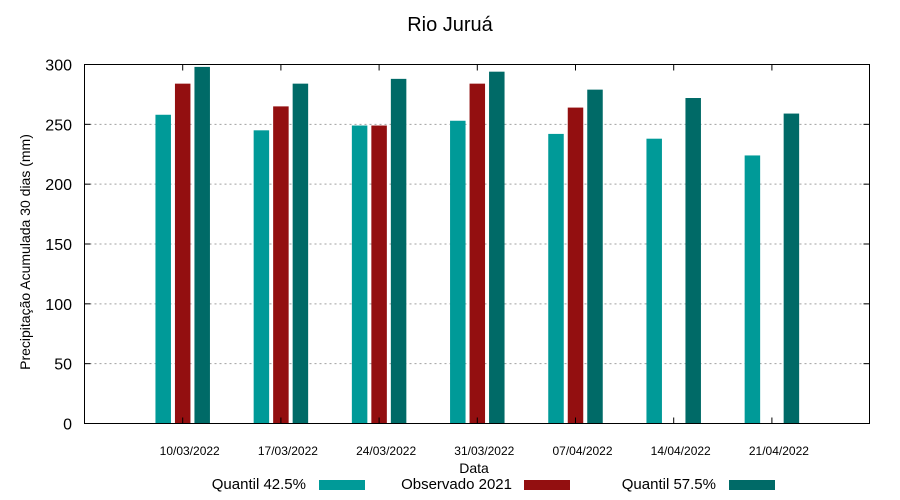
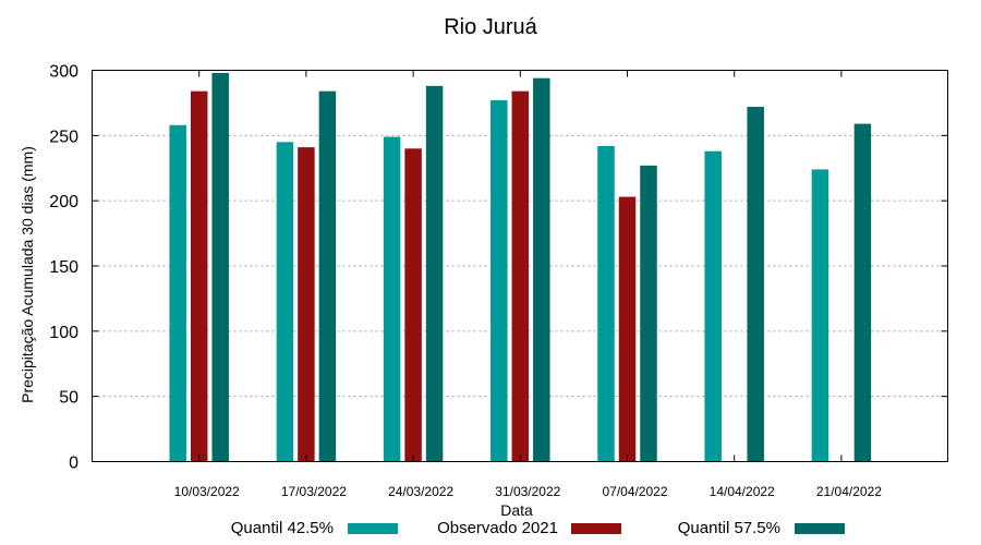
Observado 2021/17/03/2022: 265 -> 241
Observado 2021/24/03/2022: 249 -> 240
Quantil 42.5%/31/03/2022: 253 -> 277
Observado 2021/07/04/2022: 264 -> 203
Quantil 57.5%/07/04/2022: 279 -> 227
